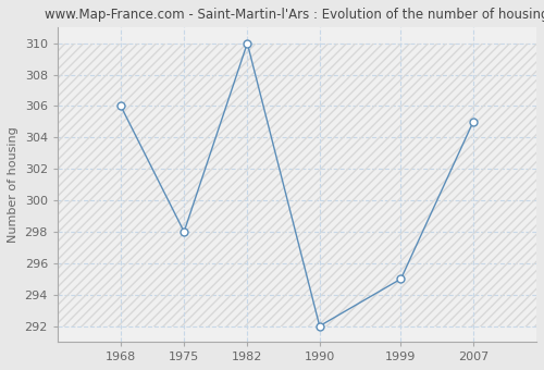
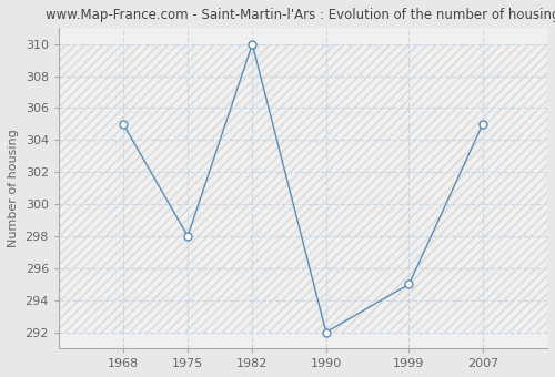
1968: 306 -> 305
